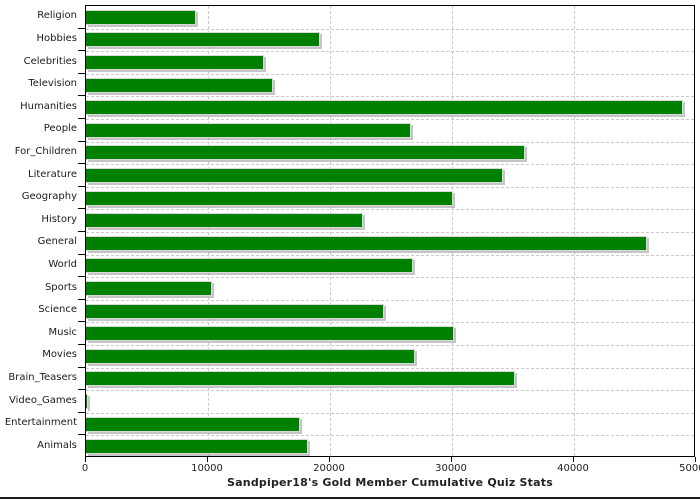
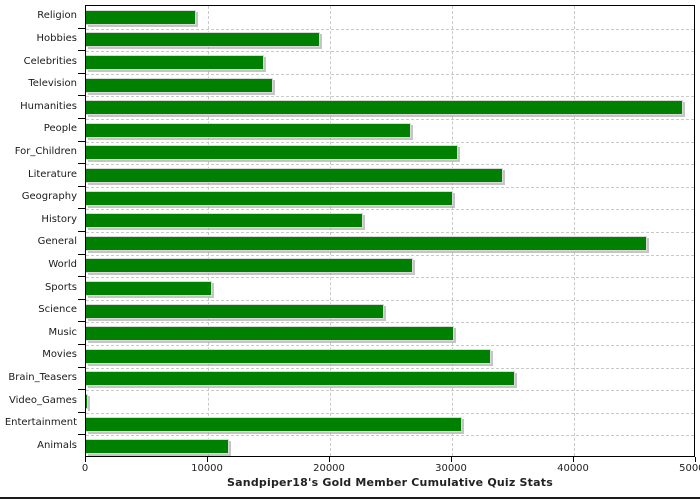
For_Children: 36000 -> 30500
Movies: 27000 -> 33200
Entertainment: 17500 -> 30800
Animals: 18200 -> 11700
